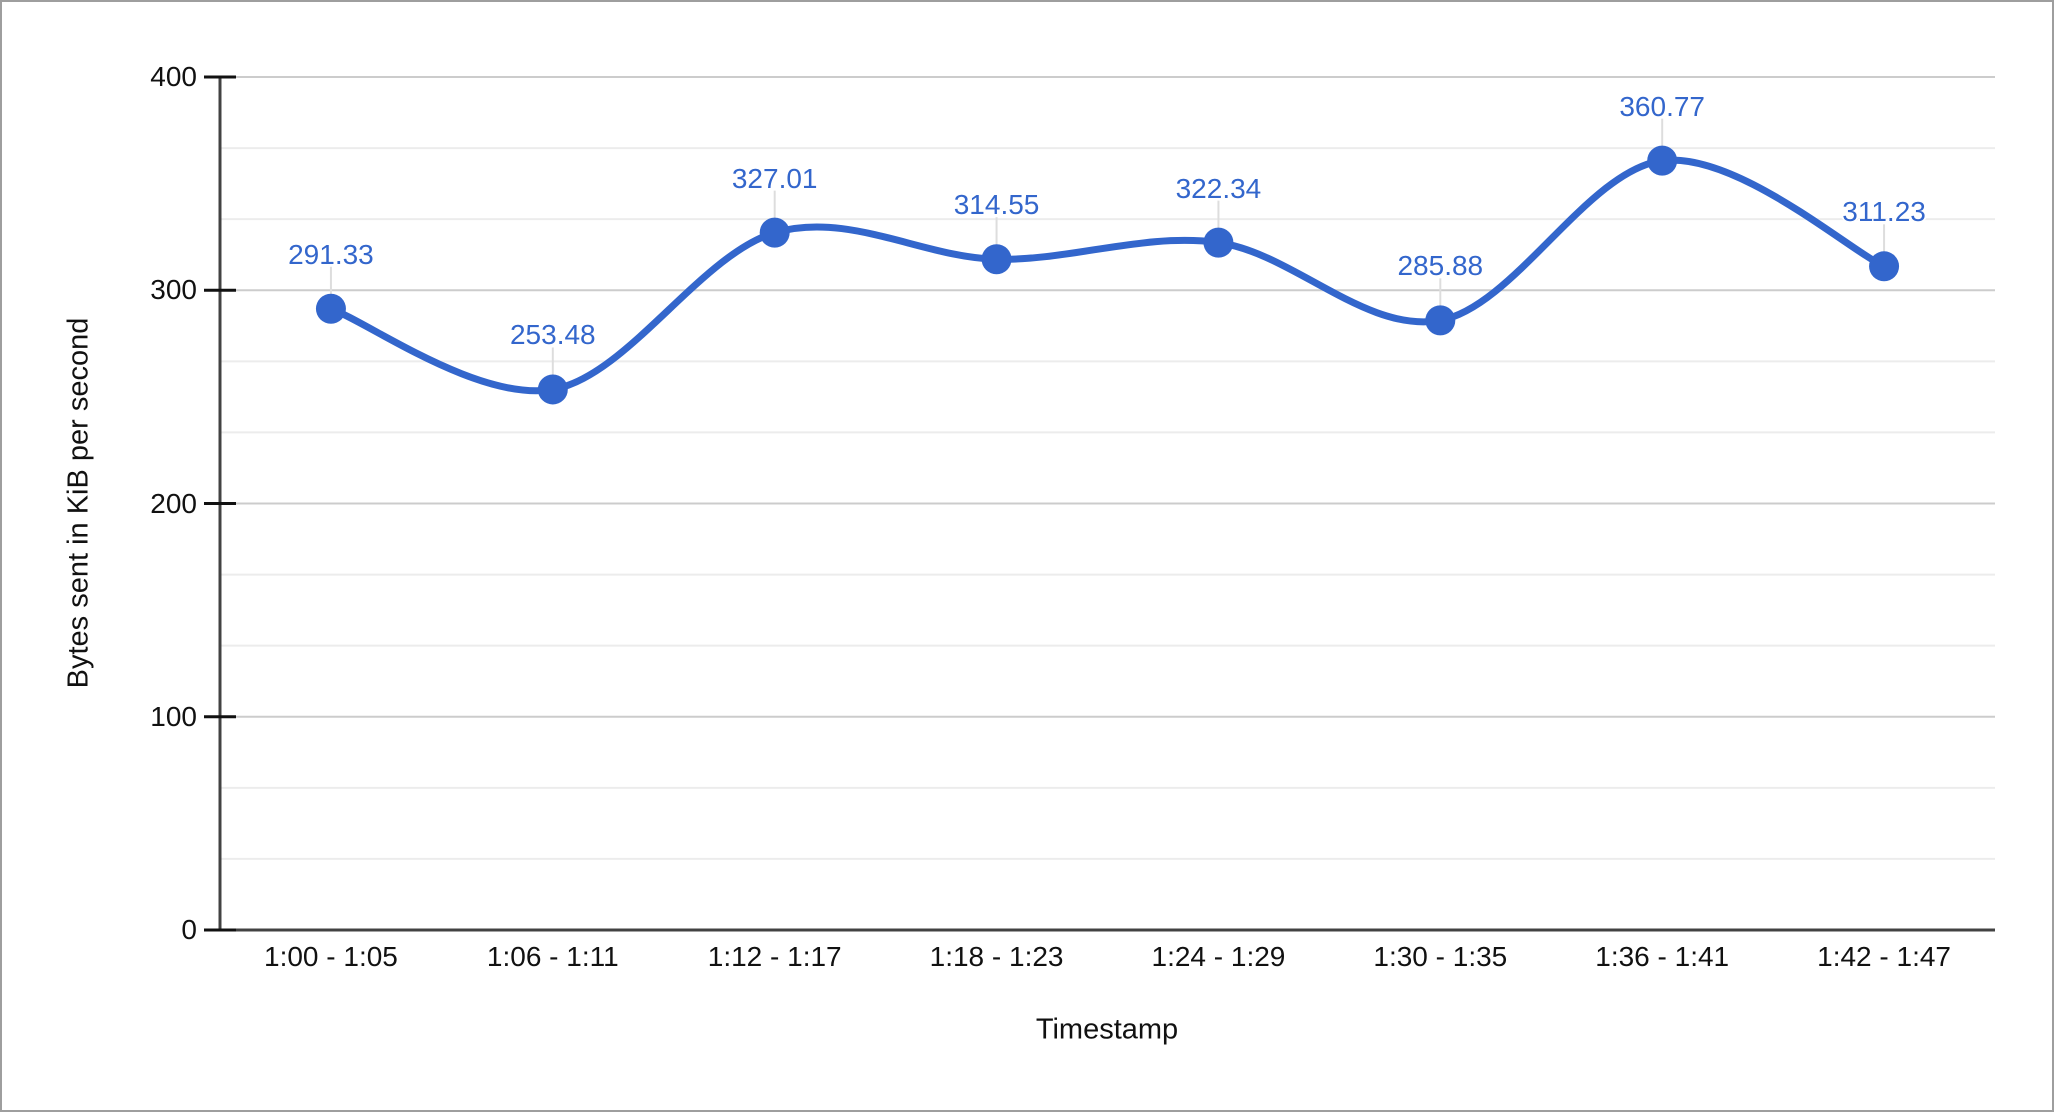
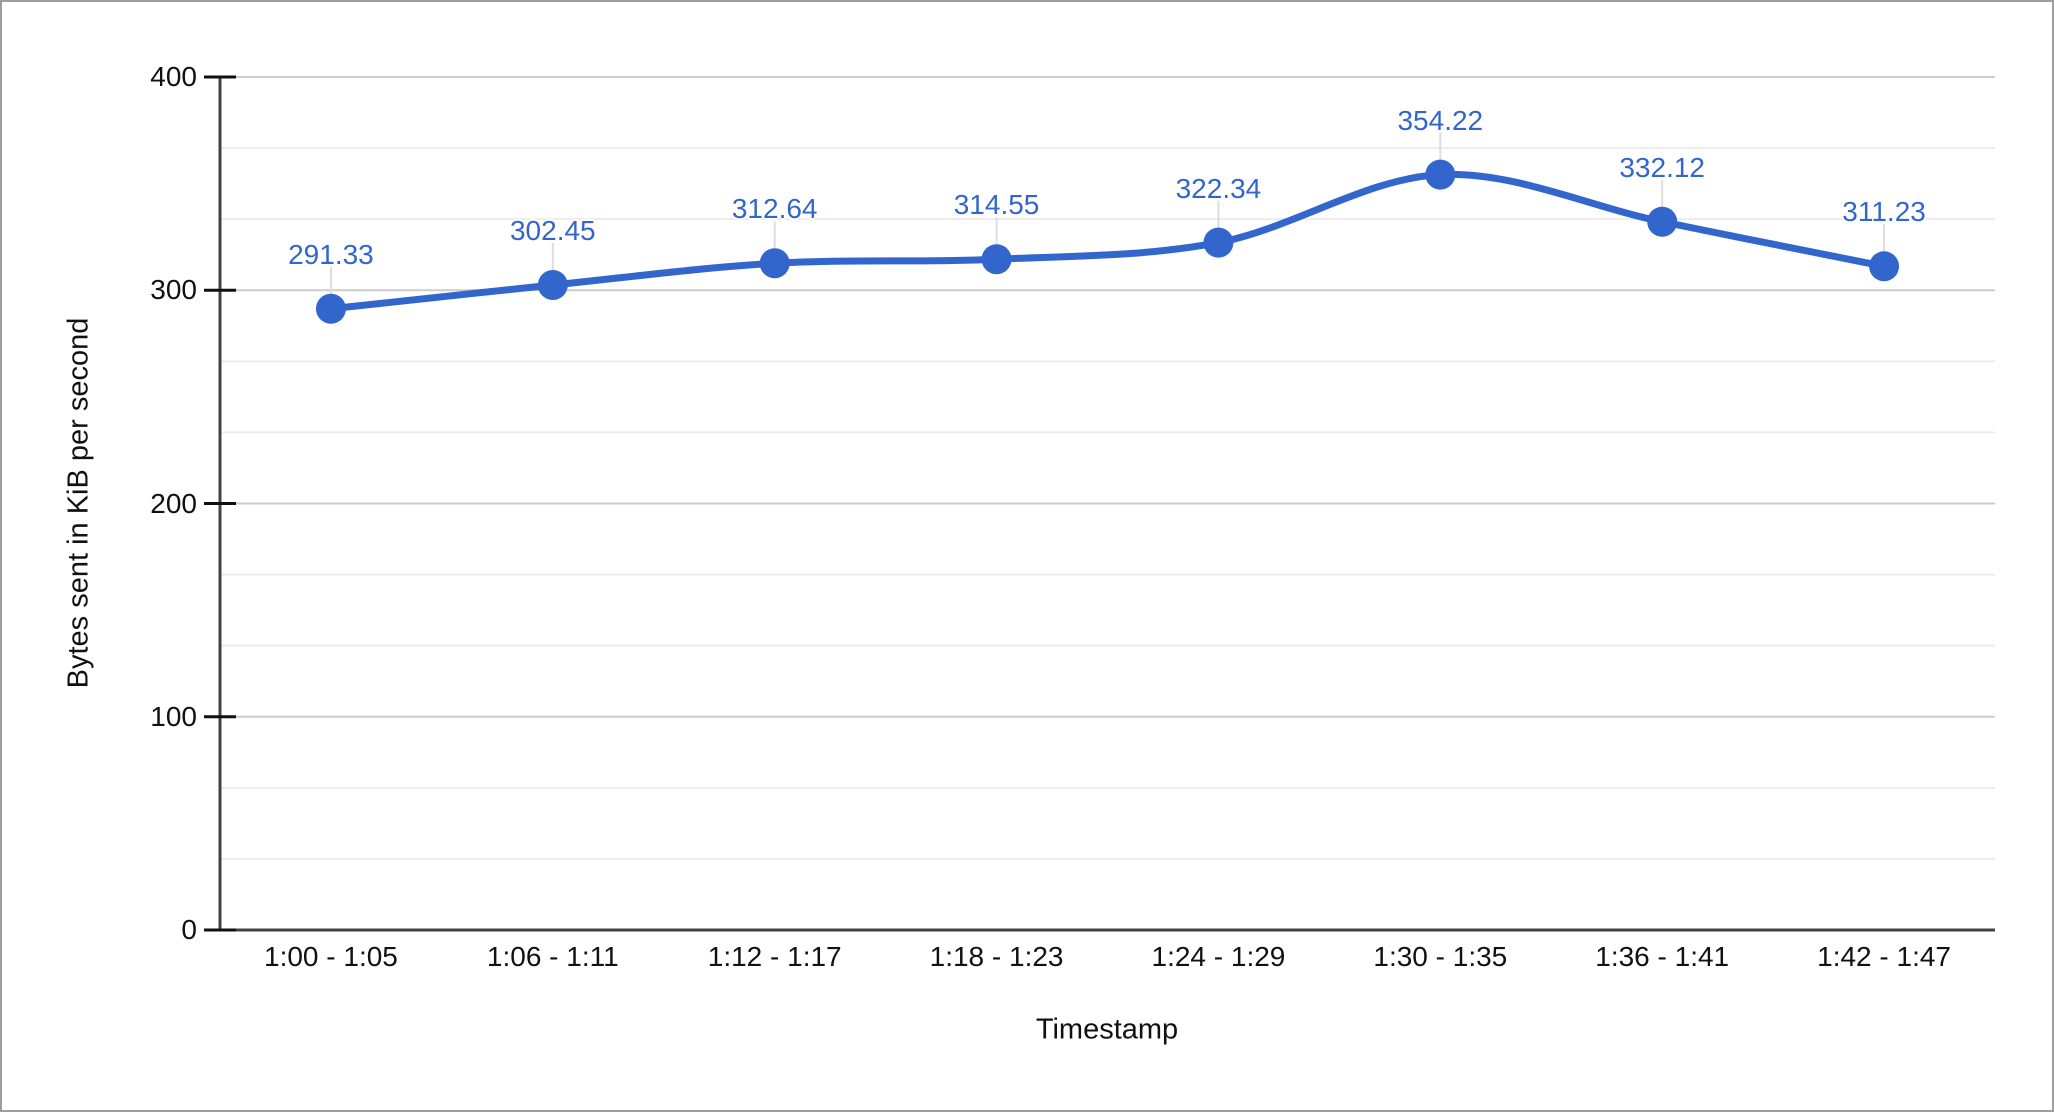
1:06 - 1:11: 253.48 -> 302.45
1:12 - 1:17: 327.01 -> 312.64
1:30 - 1:35: 285.88 -> 354.22
1:36 - 1:41: 360.77 -> 332.12
